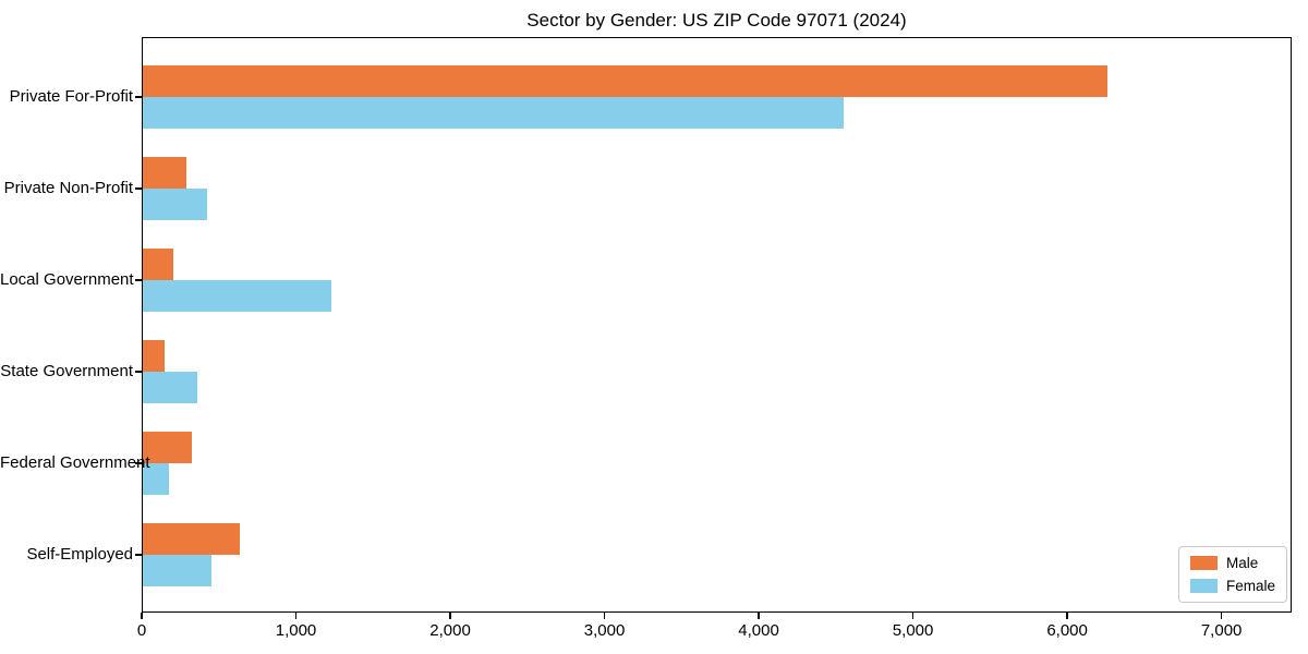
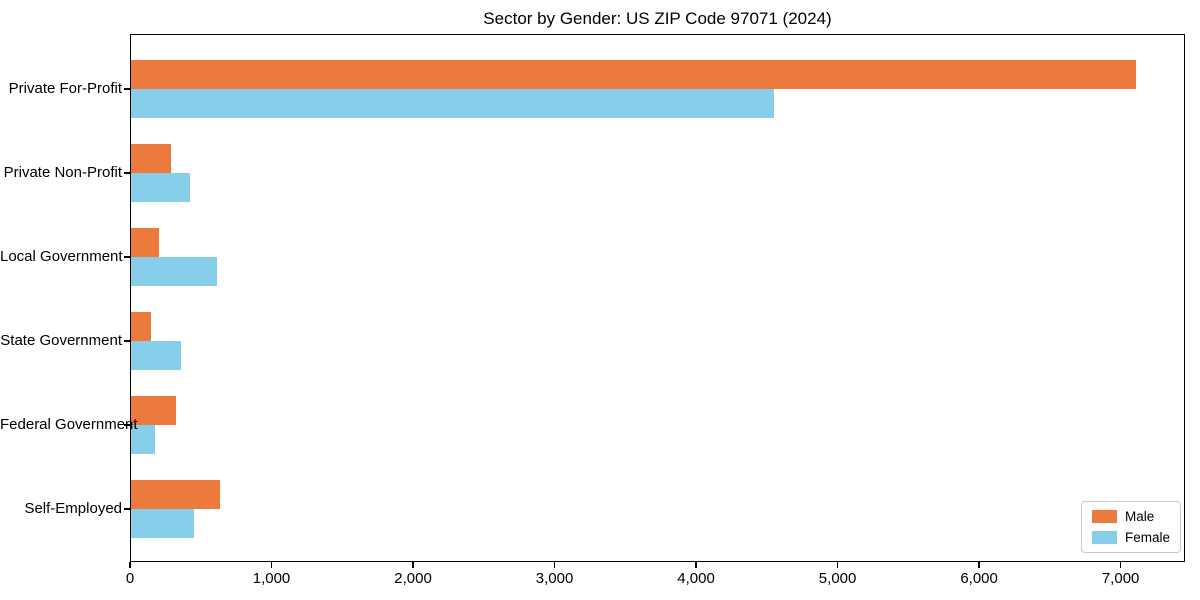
Male/Private For-Profit: 6250 -> 7100
Female/Local Government: 1220 -> 610
